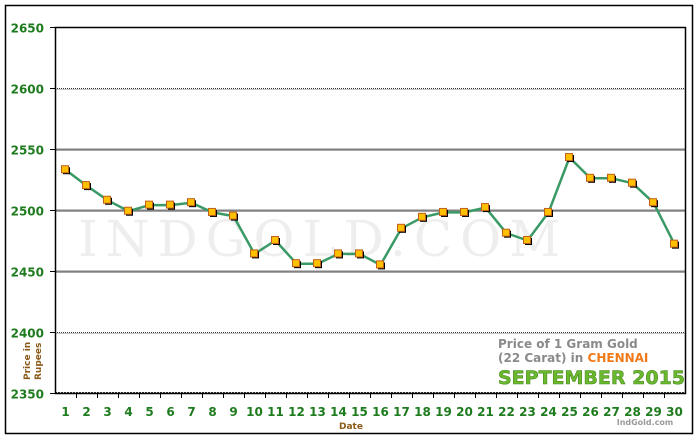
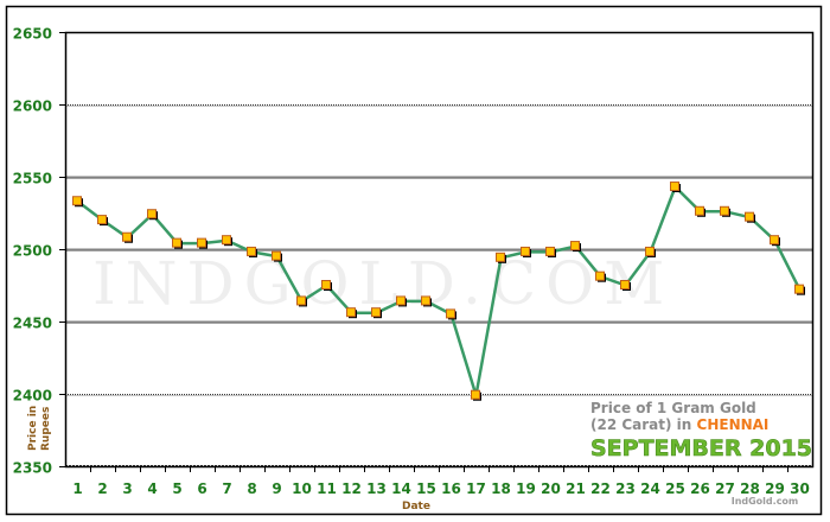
4: 2499 -> 2524
17: 2485 -> 2399
